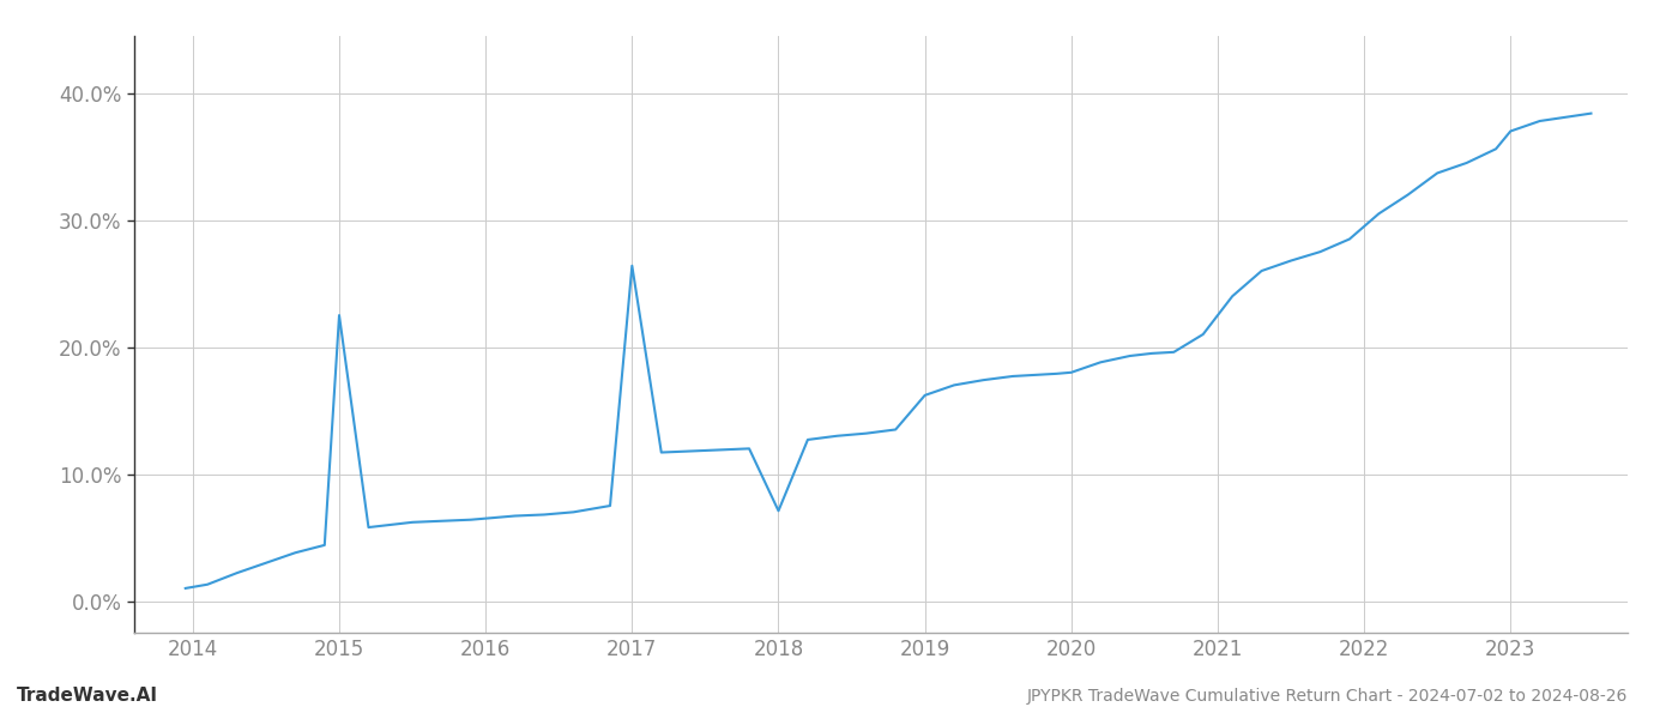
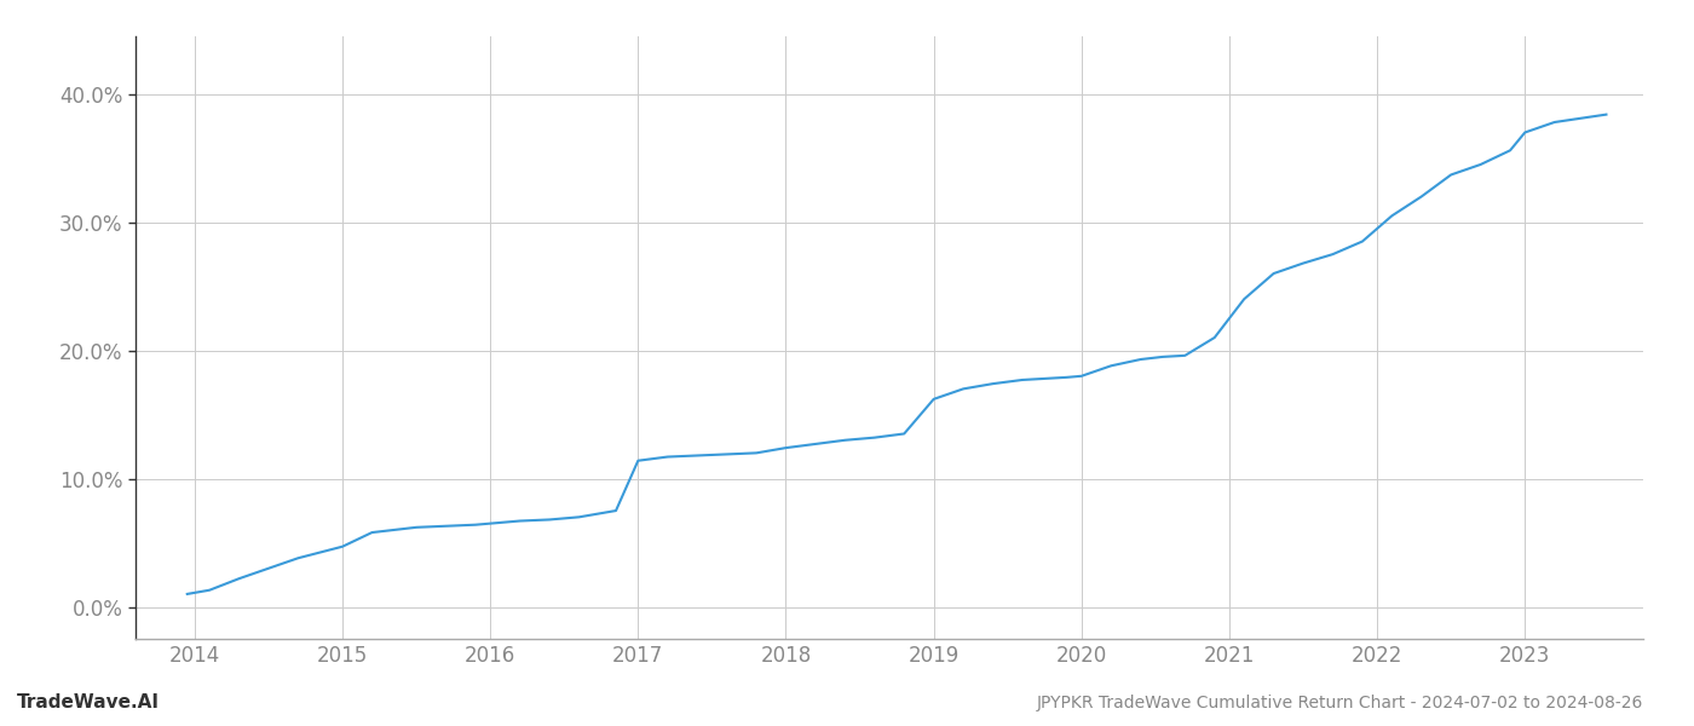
2015: 22.5% -> 4.7%
2017: 26.4% -> 11.4%
2018: 7.1% -> 12.4%
